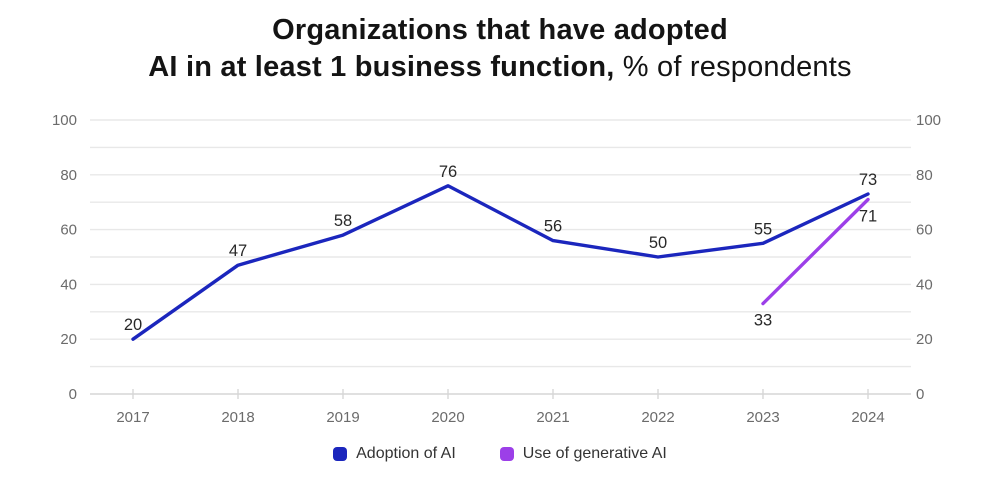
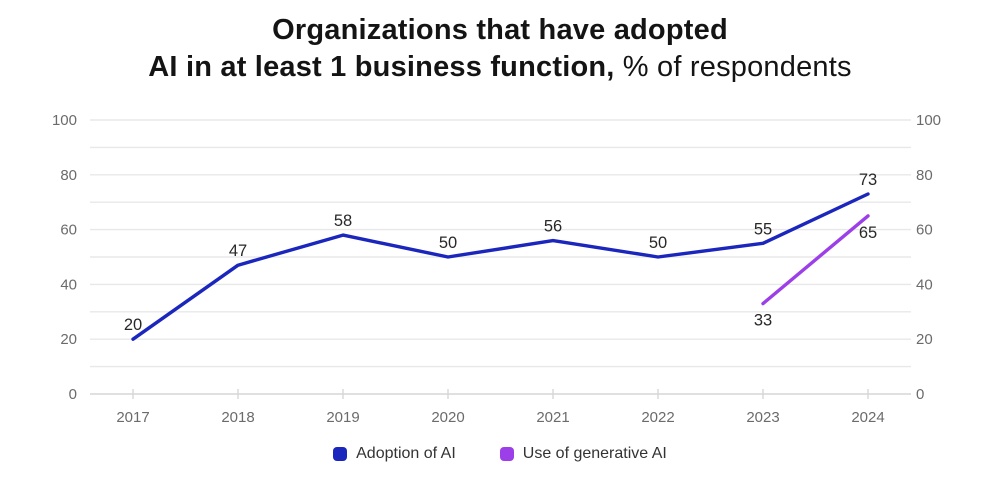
Adoption of AI/2020: 76 -> 50
Use of generative AI/2024: 71 -> 65
